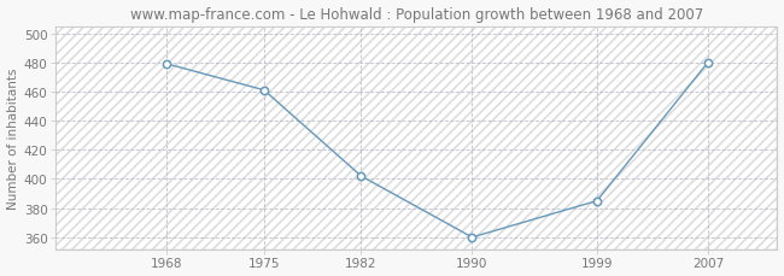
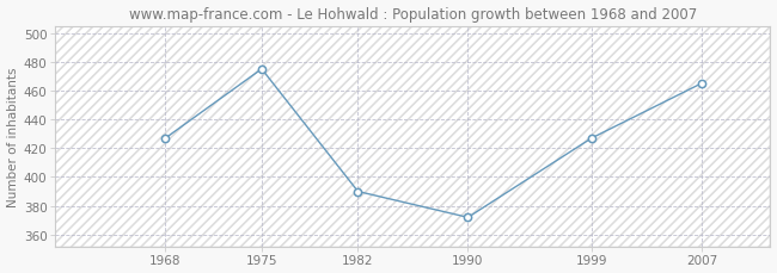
1968: 479 -> 427
1975: 461 -> 475
1982: 402 -> 390
1990: 360 -> 372
1999: 385 -> 427
2007: 480 -> 465
